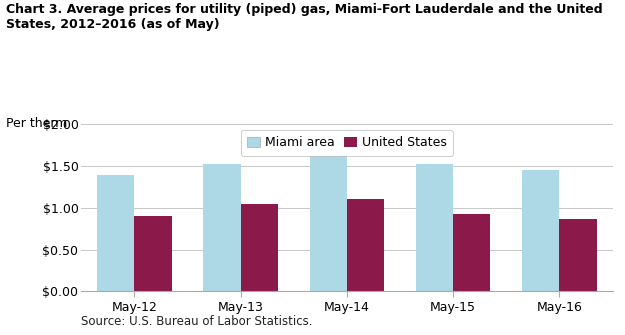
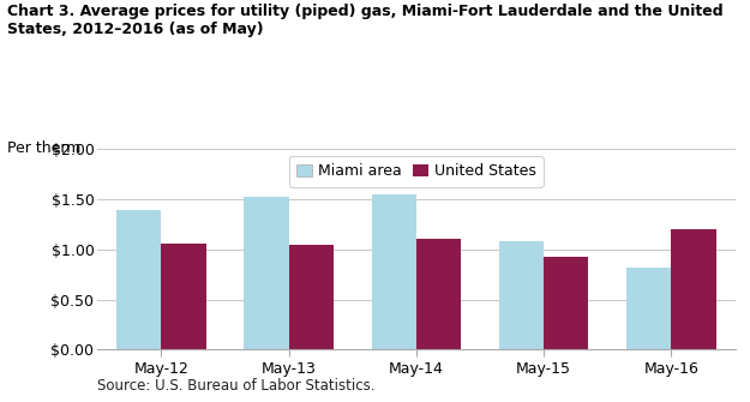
United States/May-12: $0.90 -> $1.06
Miami area/May-14: $1.62 -> $1.54
Miami area/May-15: $1.52 -> $1.08
Miami area/May-16: $1.45 -> $0.82
United States/May-16: $0.87 -> $1.20
